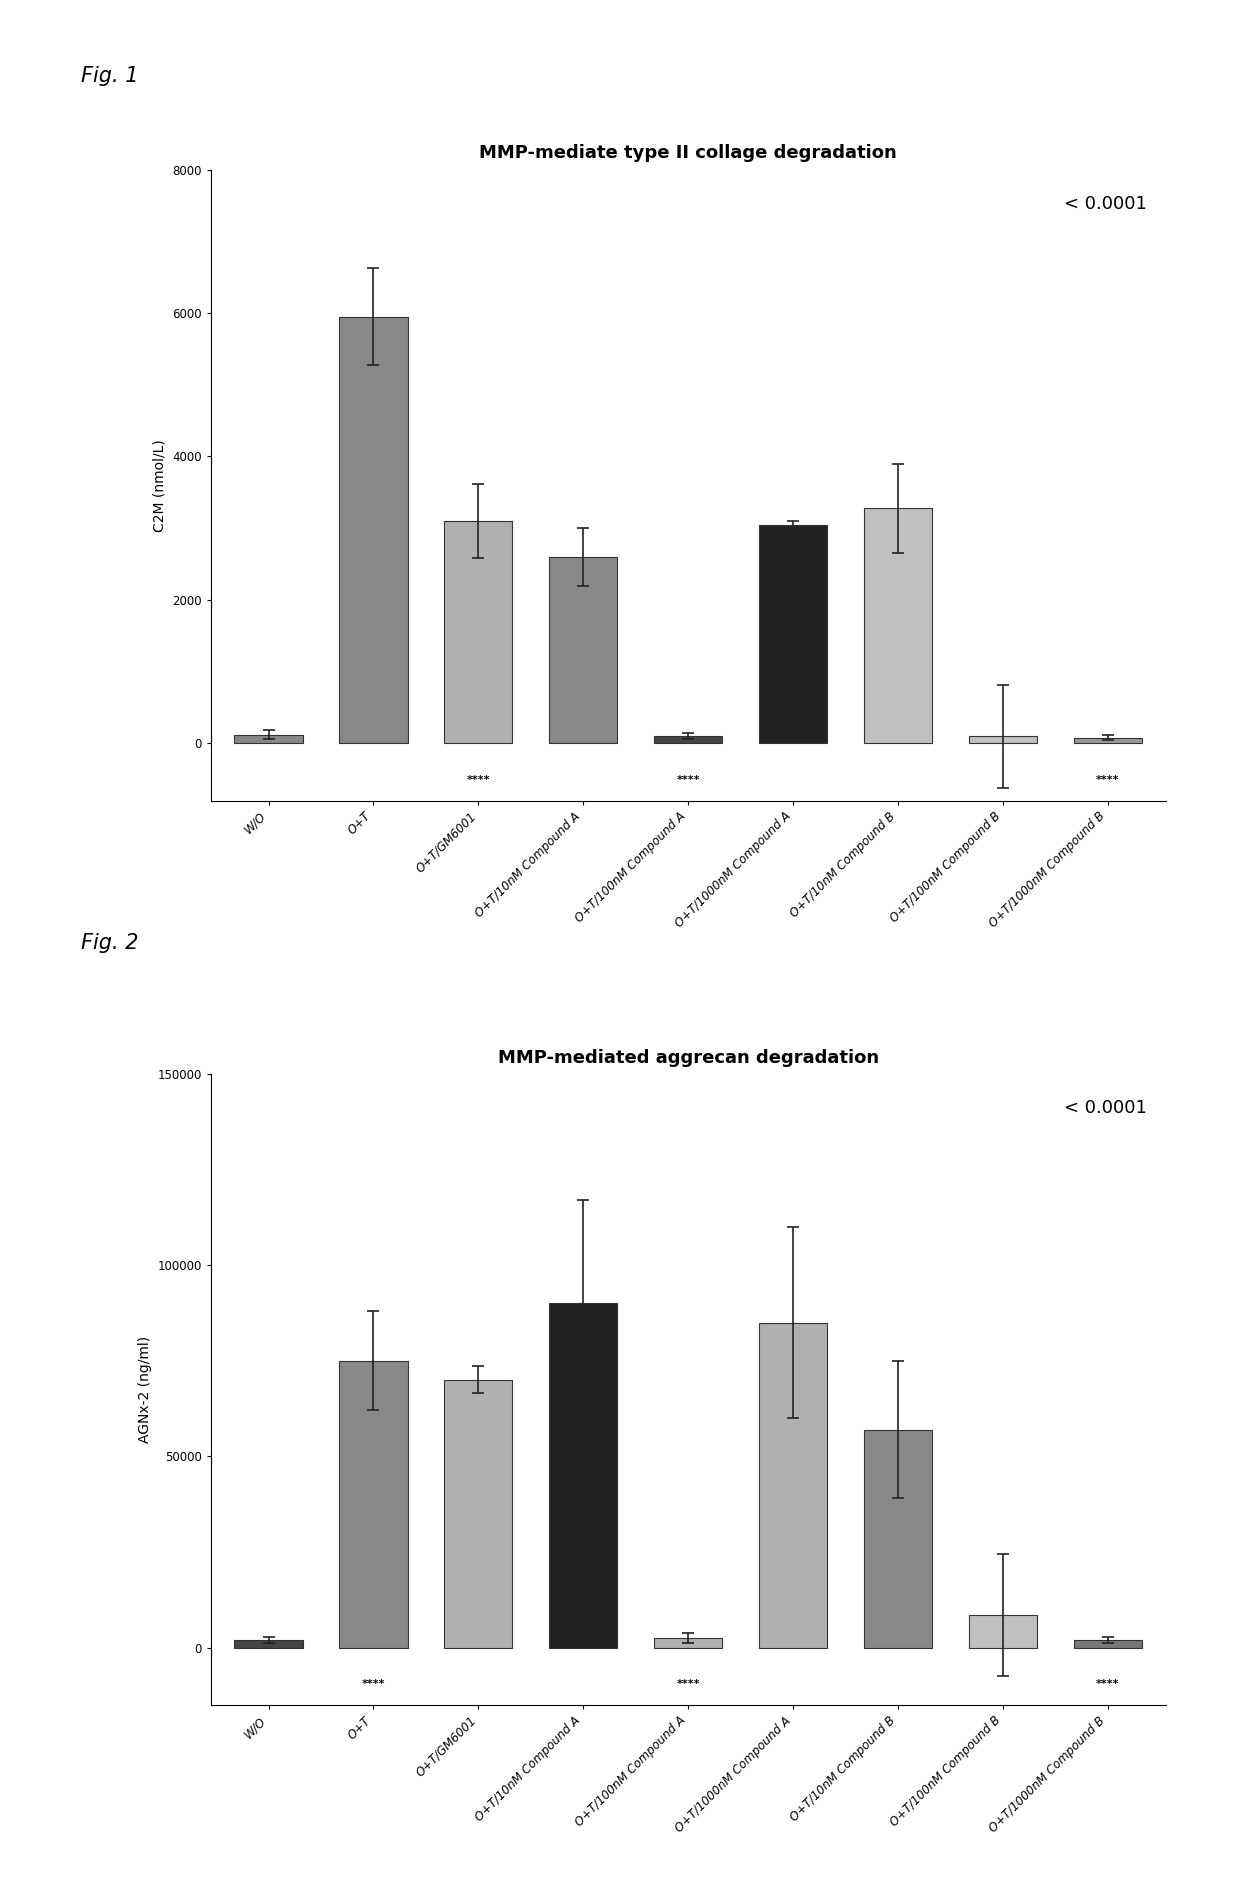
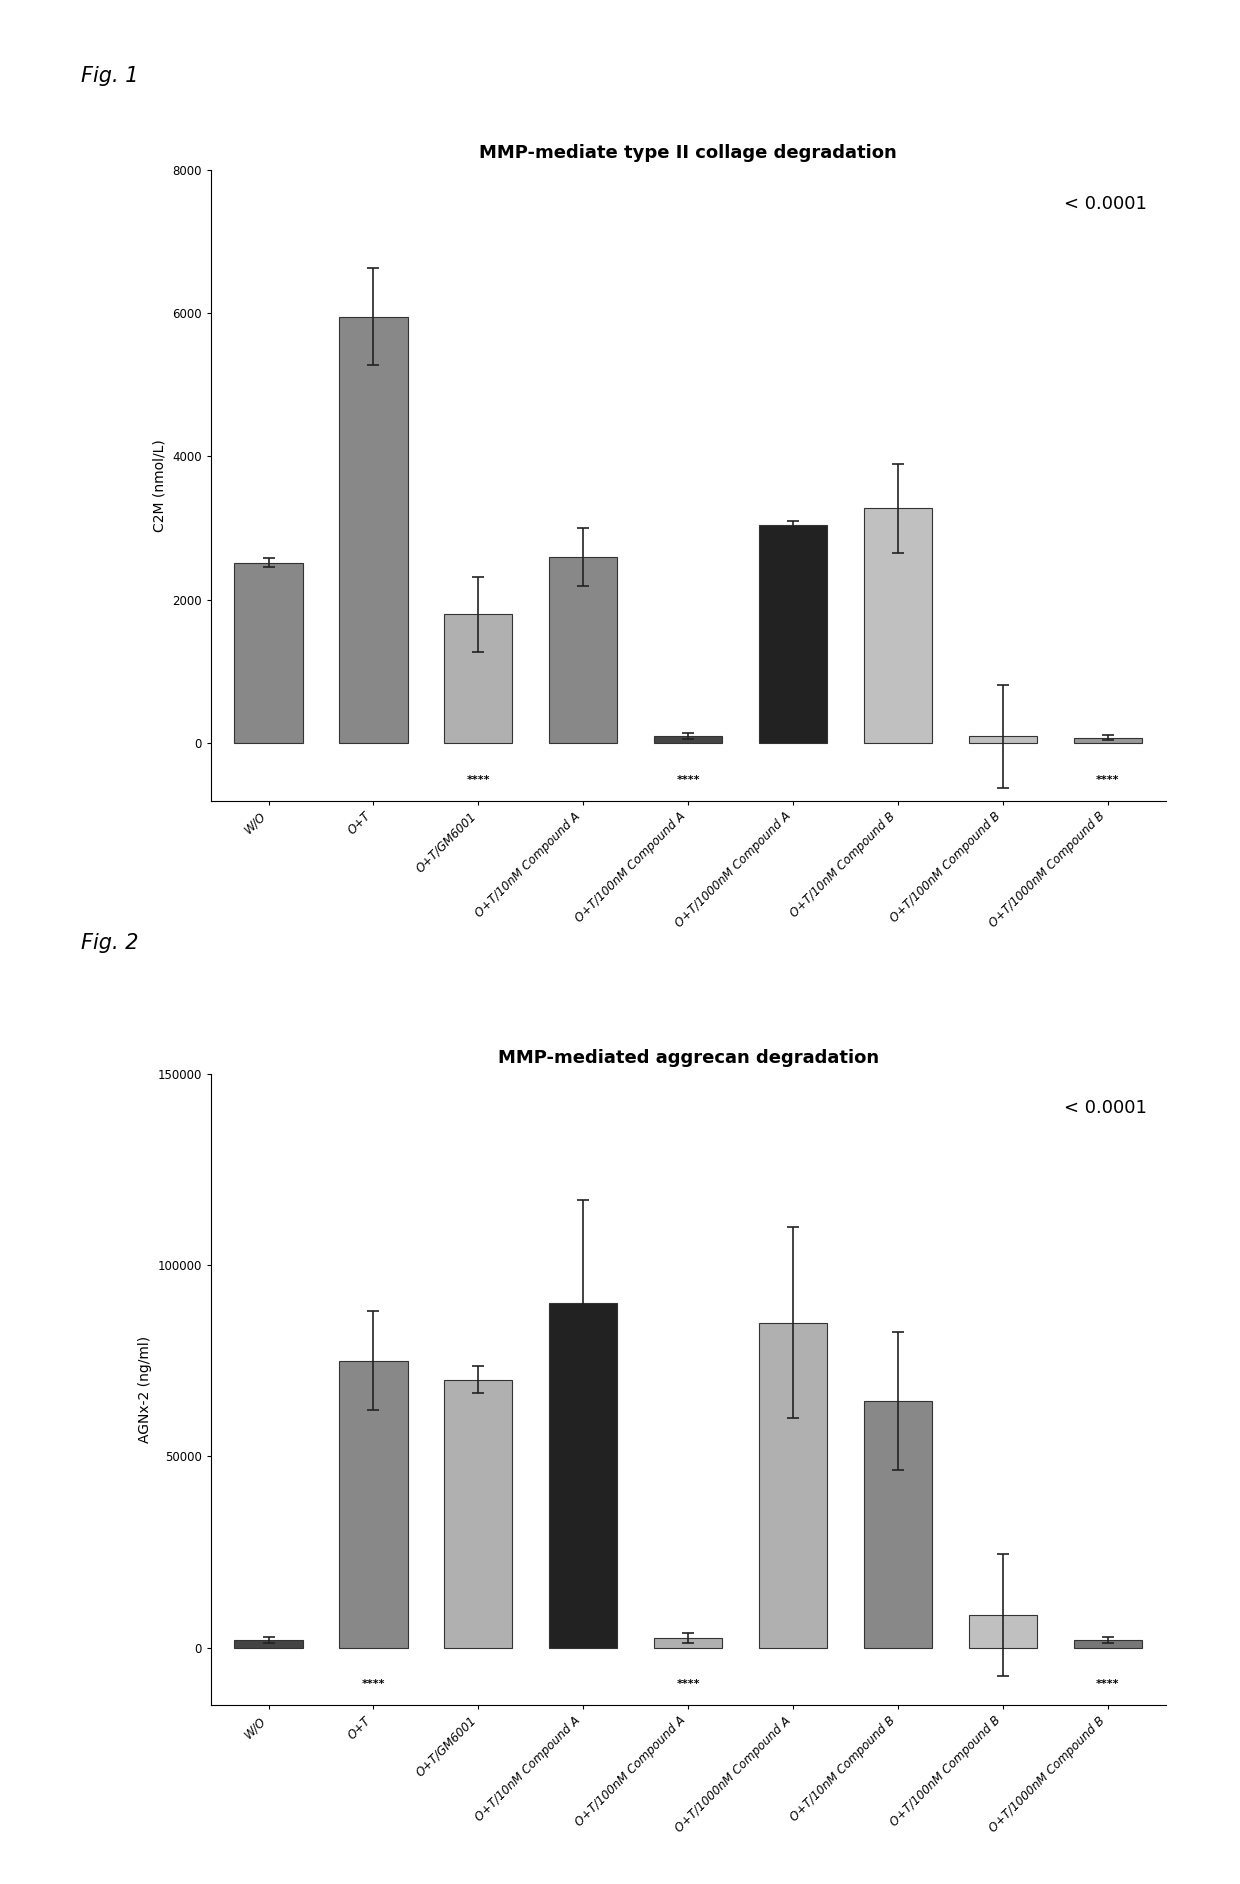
MMP-mediate type II collage degradation/W/O: 120 -> 2520
MMP-mediate type II collage degradation/O+T/GM6001: 3100 -> 1800
MMP-mediated aggrecan degradation/O+T/10nM Compound B: 57000 -> 64500
